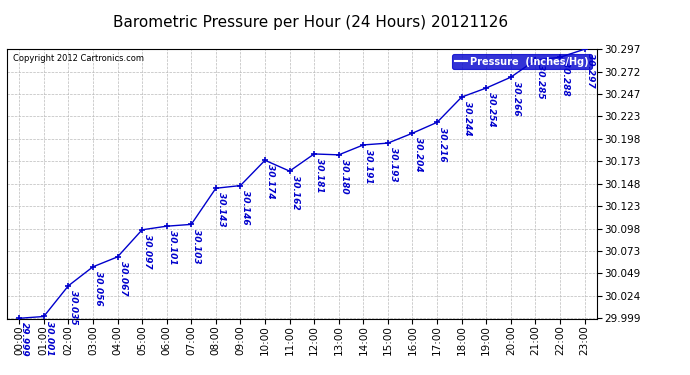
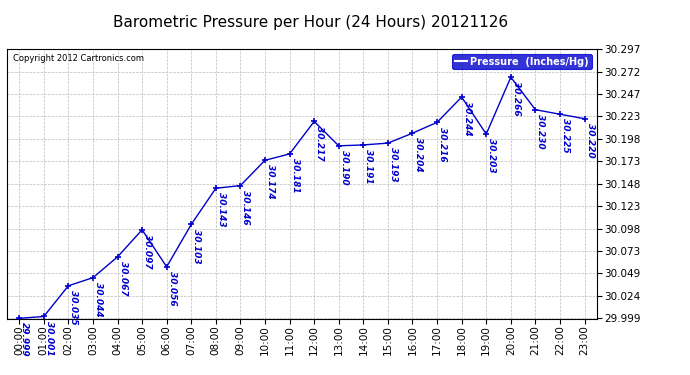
03:00: 30.056 -> 30.044
06:00: 30.101 -> 30.056
11:00: 30.162 -> 30.181
12:00: 30.181 -> 30.217
13:00: 30.180 -> 30.190
19:00: 30.254 -> 30.203
21:00: 30.285 -> 30.230
22:00: 30.288 -> 30.225
23:00: 30.297 -> 30.220
